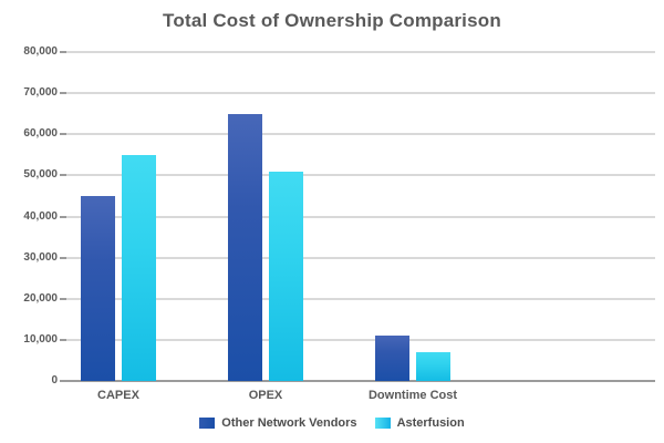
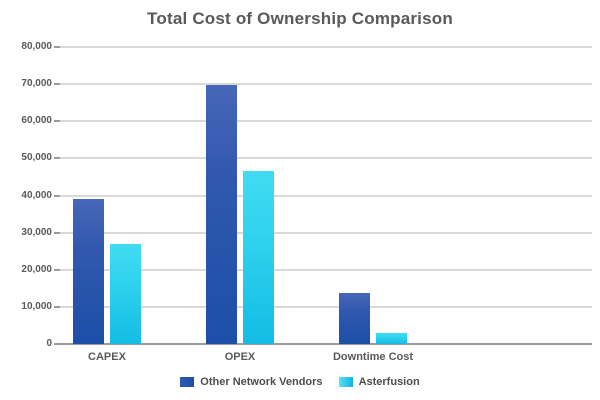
Other Network Vendors/CAPEX: 45000 -> 39000
Asterfusion/CAPEX: 55000 -> 27000
Other Network Vendors/OPEX: 65000 -> 70000
Asterfusion/OPEX: 51000 -> 46000
Other Network Vendors/Downtime Cost: 11000 -> 14000
Asterfusion/Downtime Cost: 7000 -> 3000
